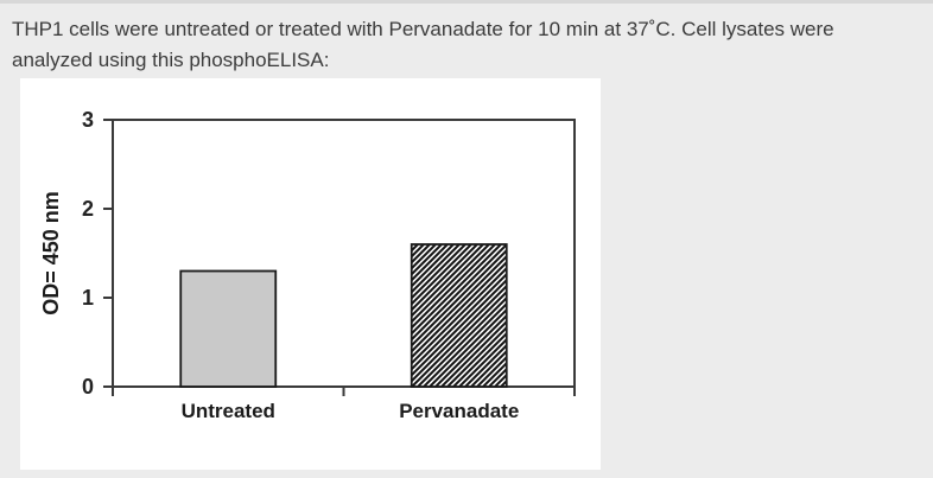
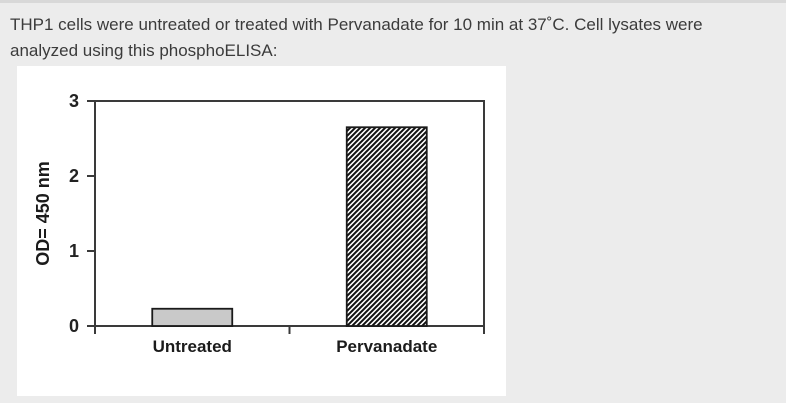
Untreated: 1.3 -> 0.2
Pervanadate: 1.6 -> 2.6
